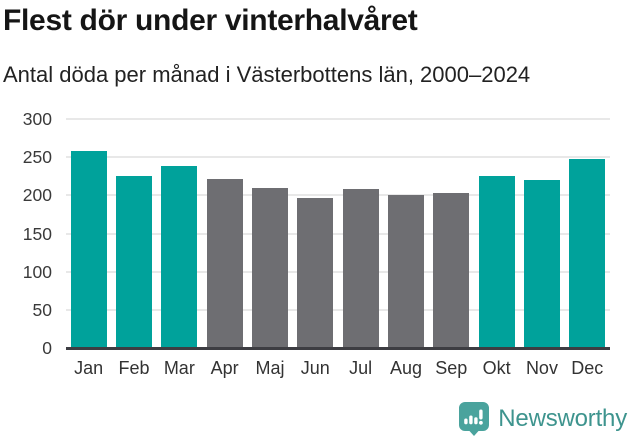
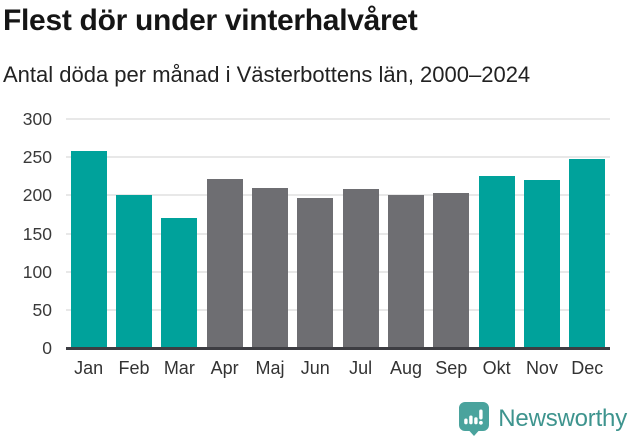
Feb: 220 -> 200
Mar: 240 -> 170
